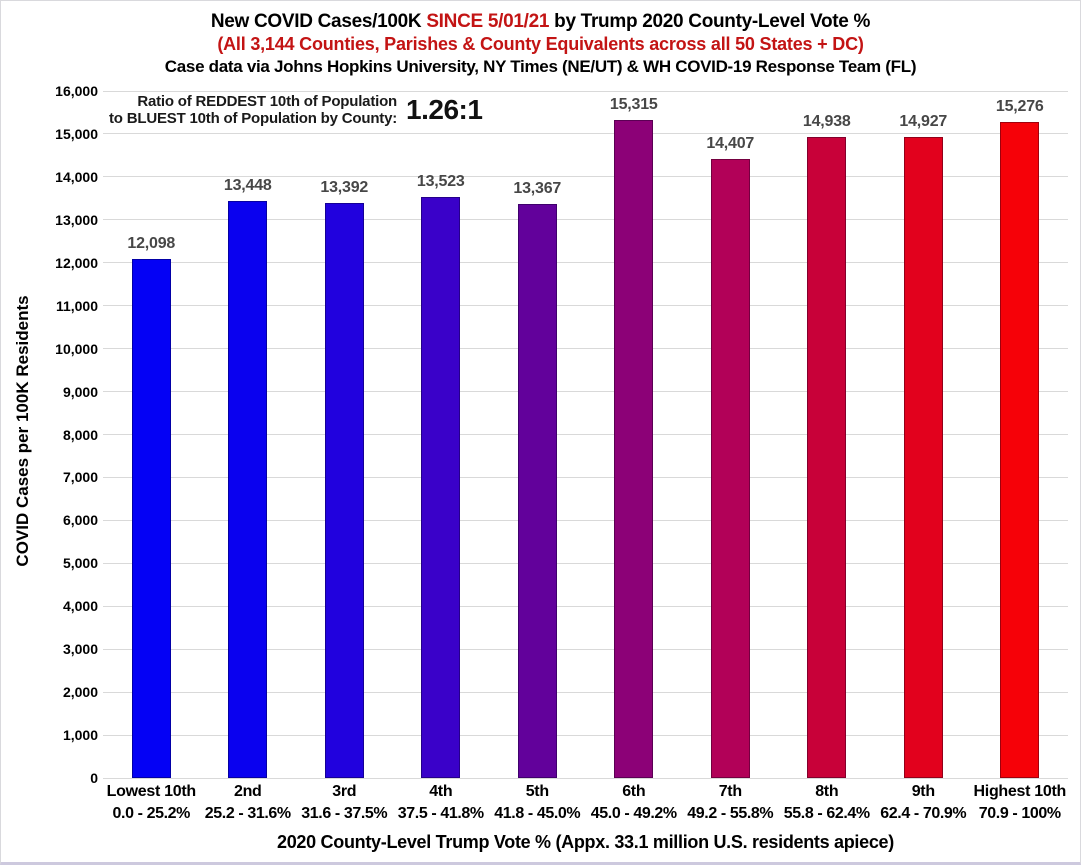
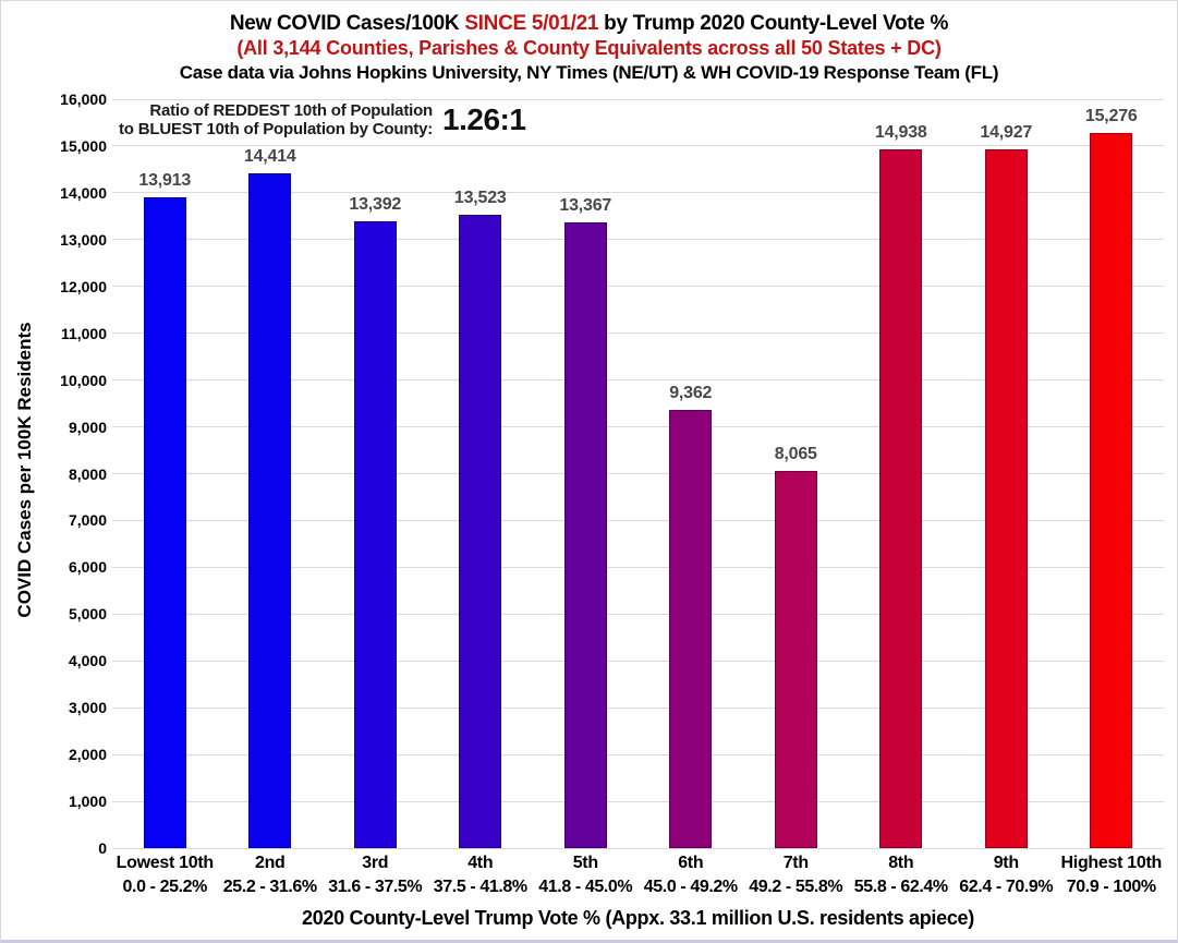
Lowest 10th: 12,098 -> 13,913
2nd: 13,448 -> 14,414
6th: 15,315 -> 9,362
7th: 14,407 -> 8,065
